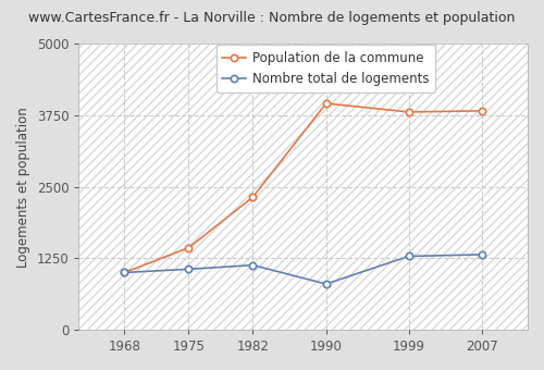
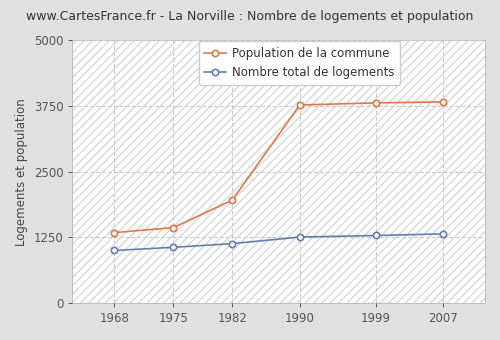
Population de la commune/1968: 1000 -> 1340
Population de la commune/1982: 2320 -> 1960
Nombre total de logements/1990: 800 -> 1260
Population de la commune/1990: 3960 -> 3770
